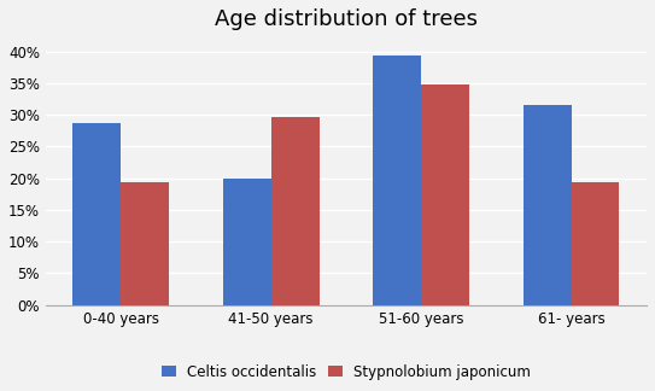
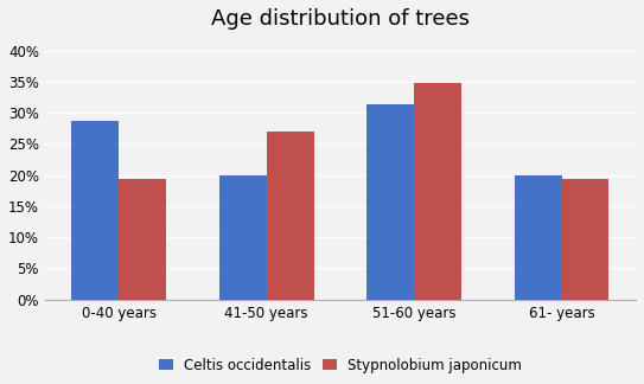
Stypnolobium japonicum/41-50 years: 29.6% -> 27.0%
Celtis occidentalis/51-60 years: 39.4% -> 31.4%
Celtis occidentalis/61- years: 31.6% -> 20.0%
